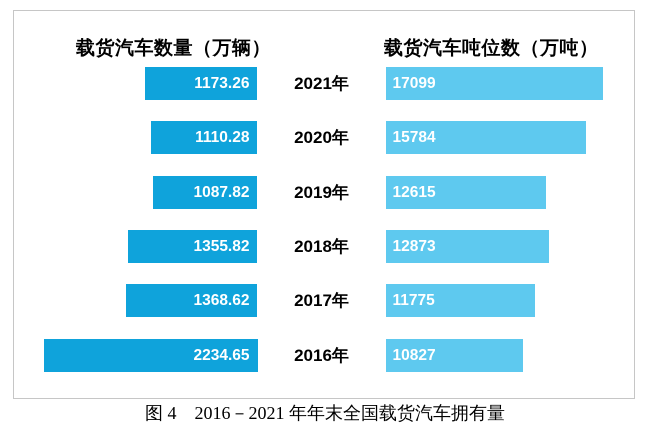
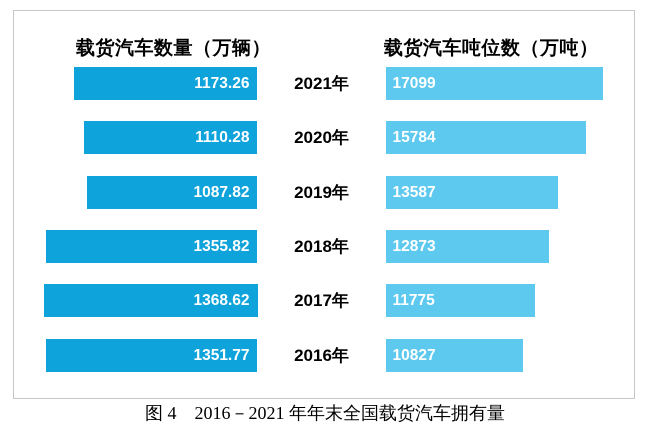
载货汽车吨位数（万吨）/2019年: 12615 -> 13587
载货汽车数量（万辆）/2016年: 2234.65 -> 1351.77
